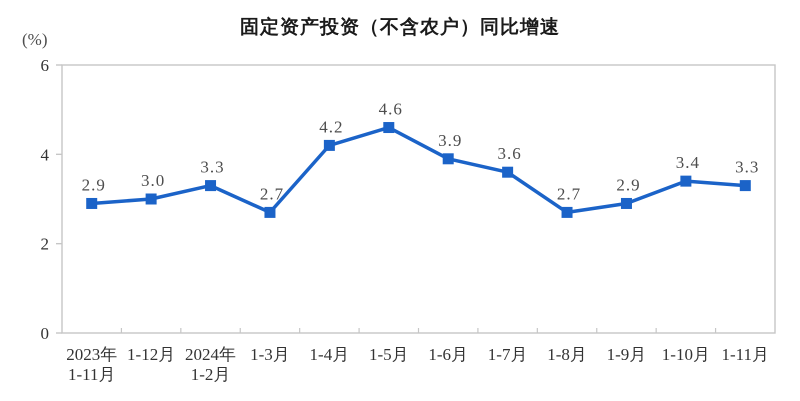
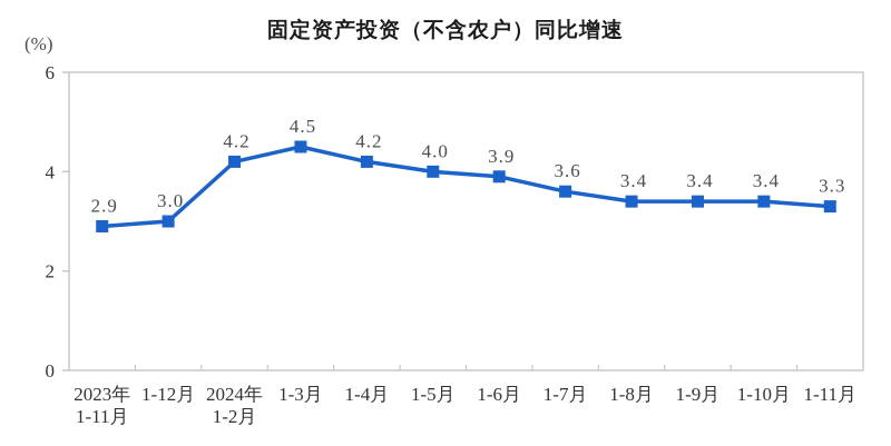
2024年 1-2月: 3.3 -> 4.2
1-3月: 2.7 -> 4.5
1-5月: 4.6 -> 4.0
1-8月: 2.7 -> 3.4
1-9月: 2.9 -> 3.4
